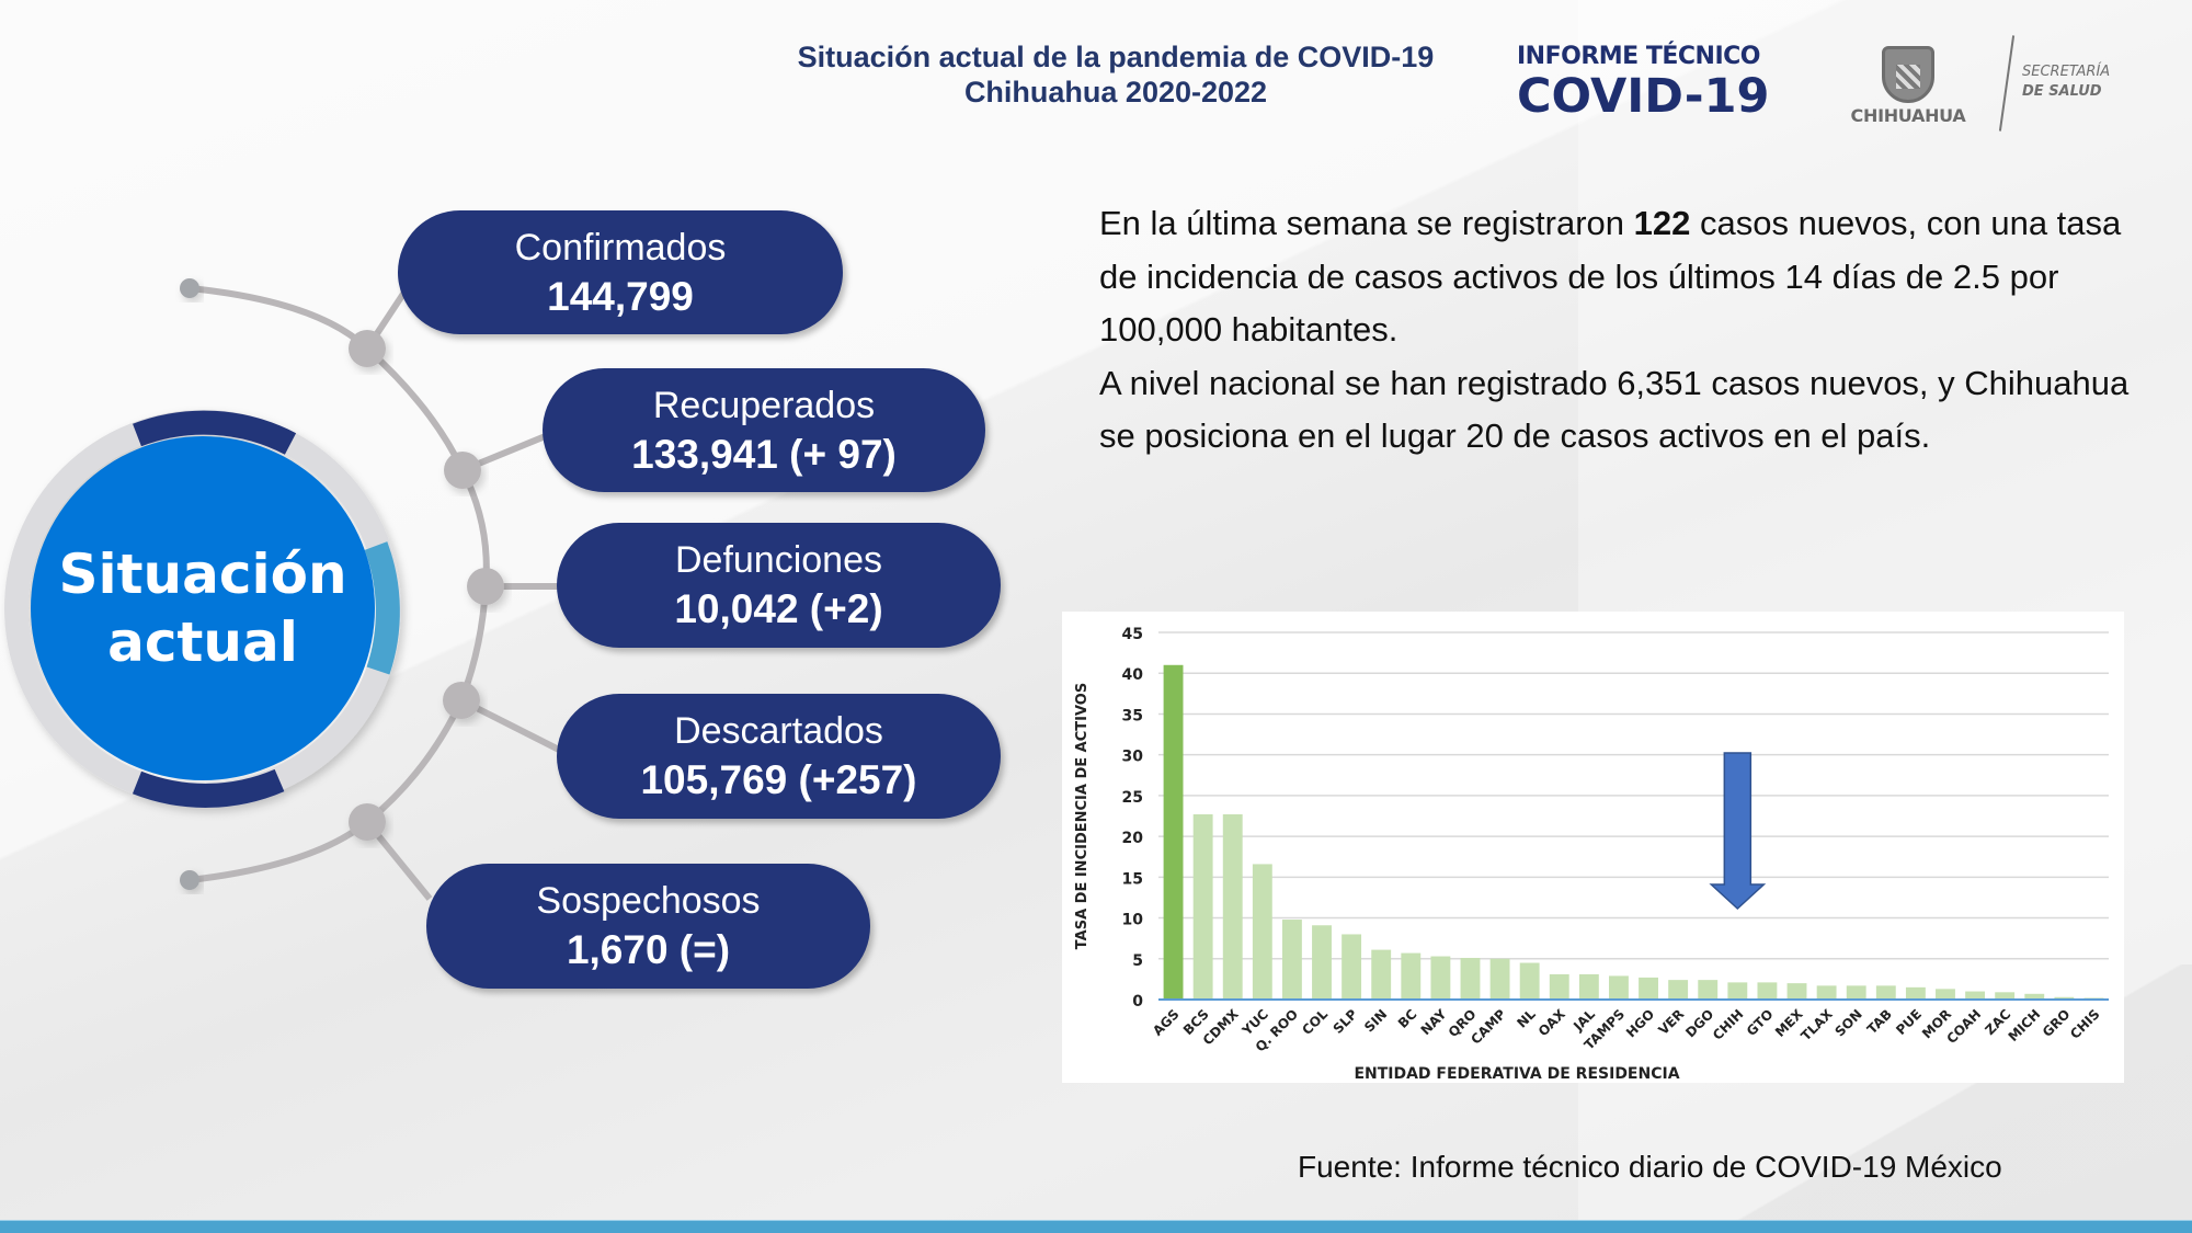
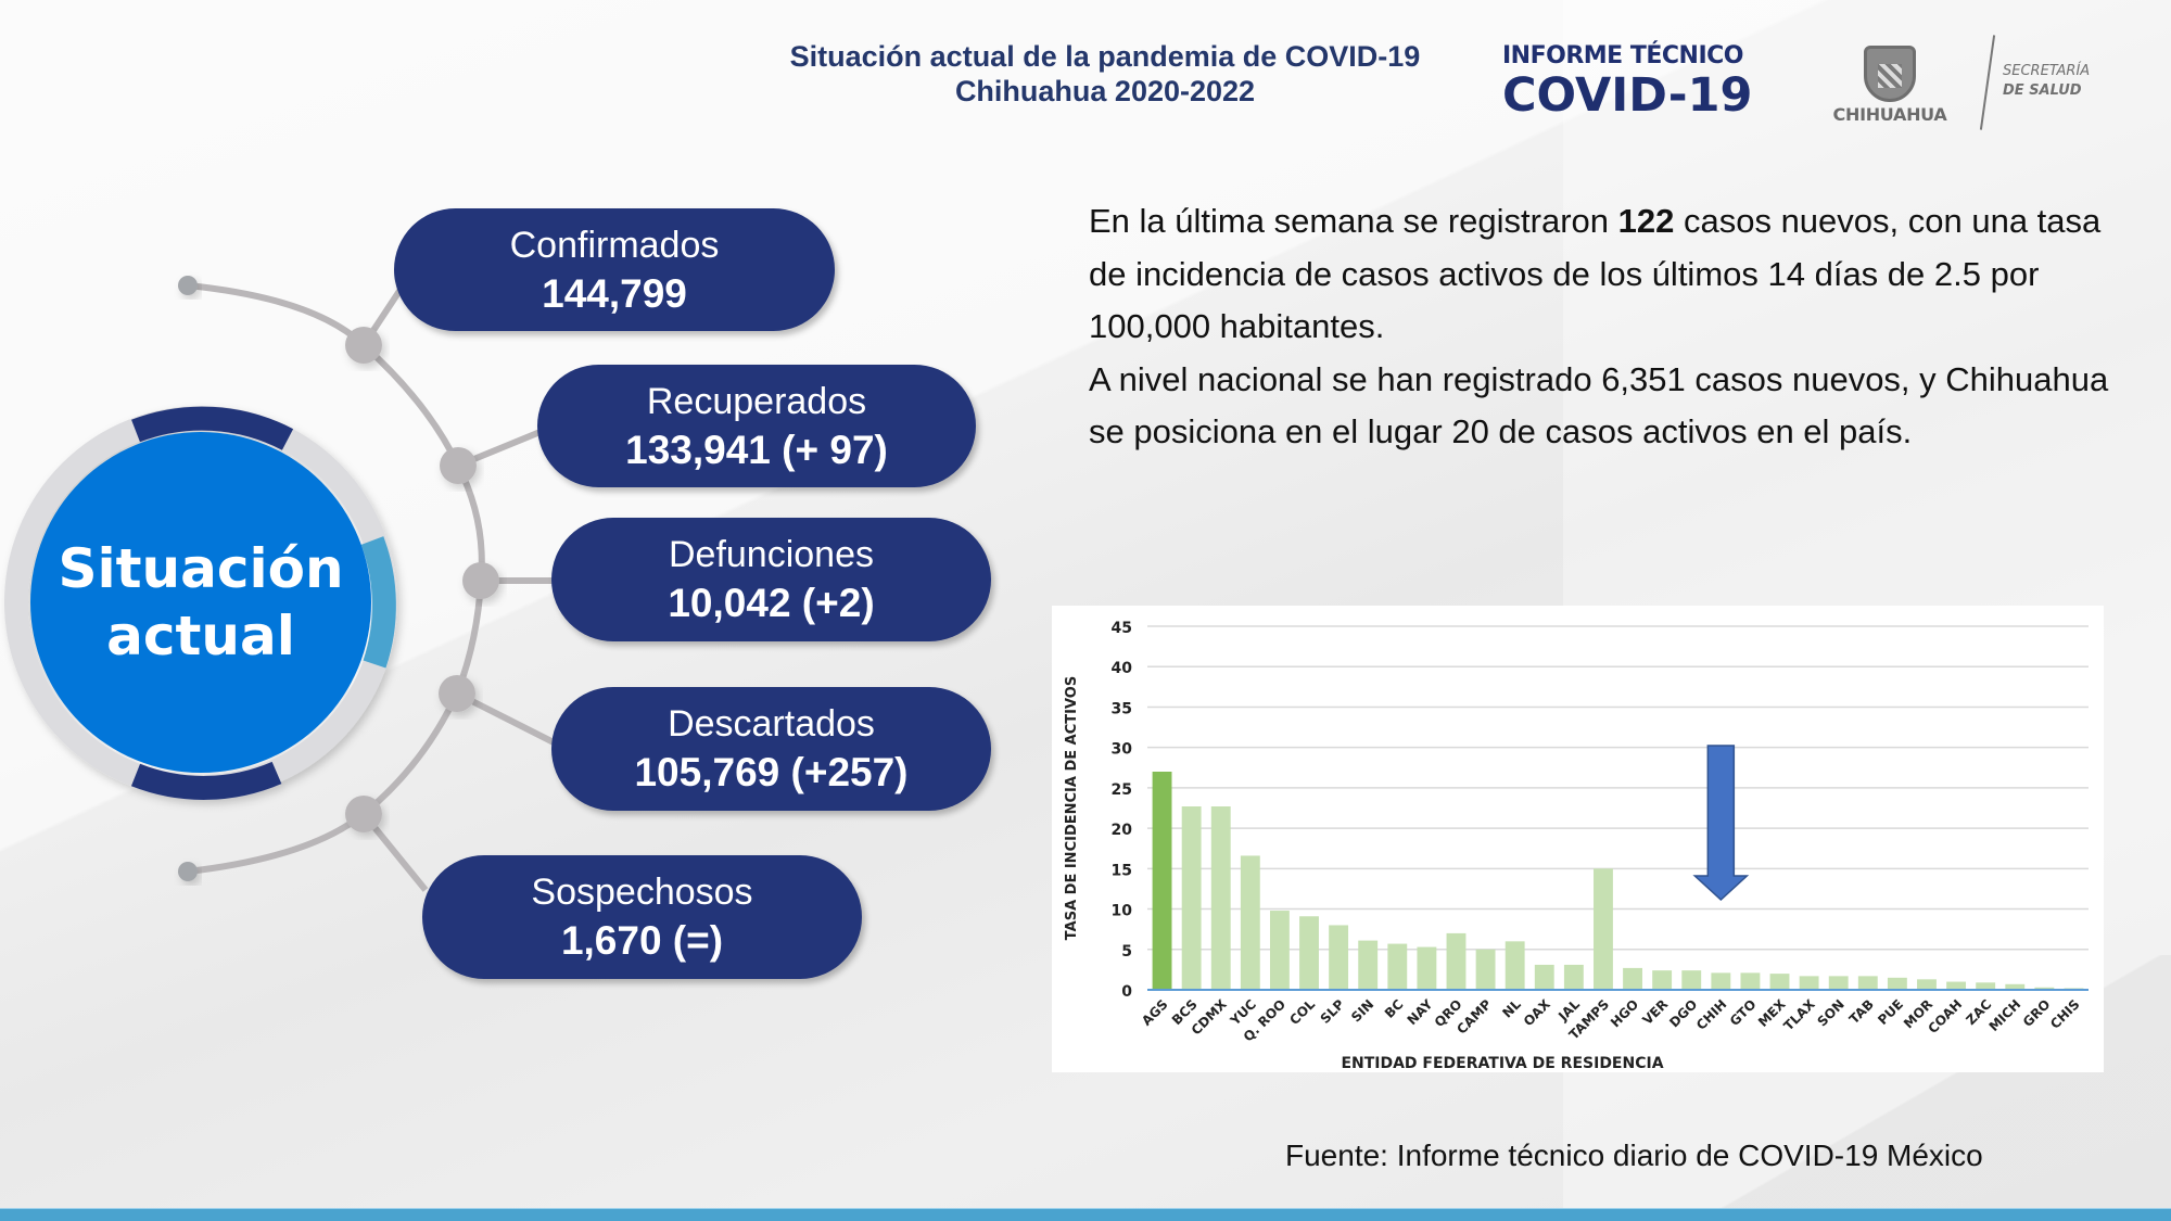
AGS: 41 -> 27
QRO: 5 -> 7
NL: 4 -> 6
TAMPS: 3 -> 15
